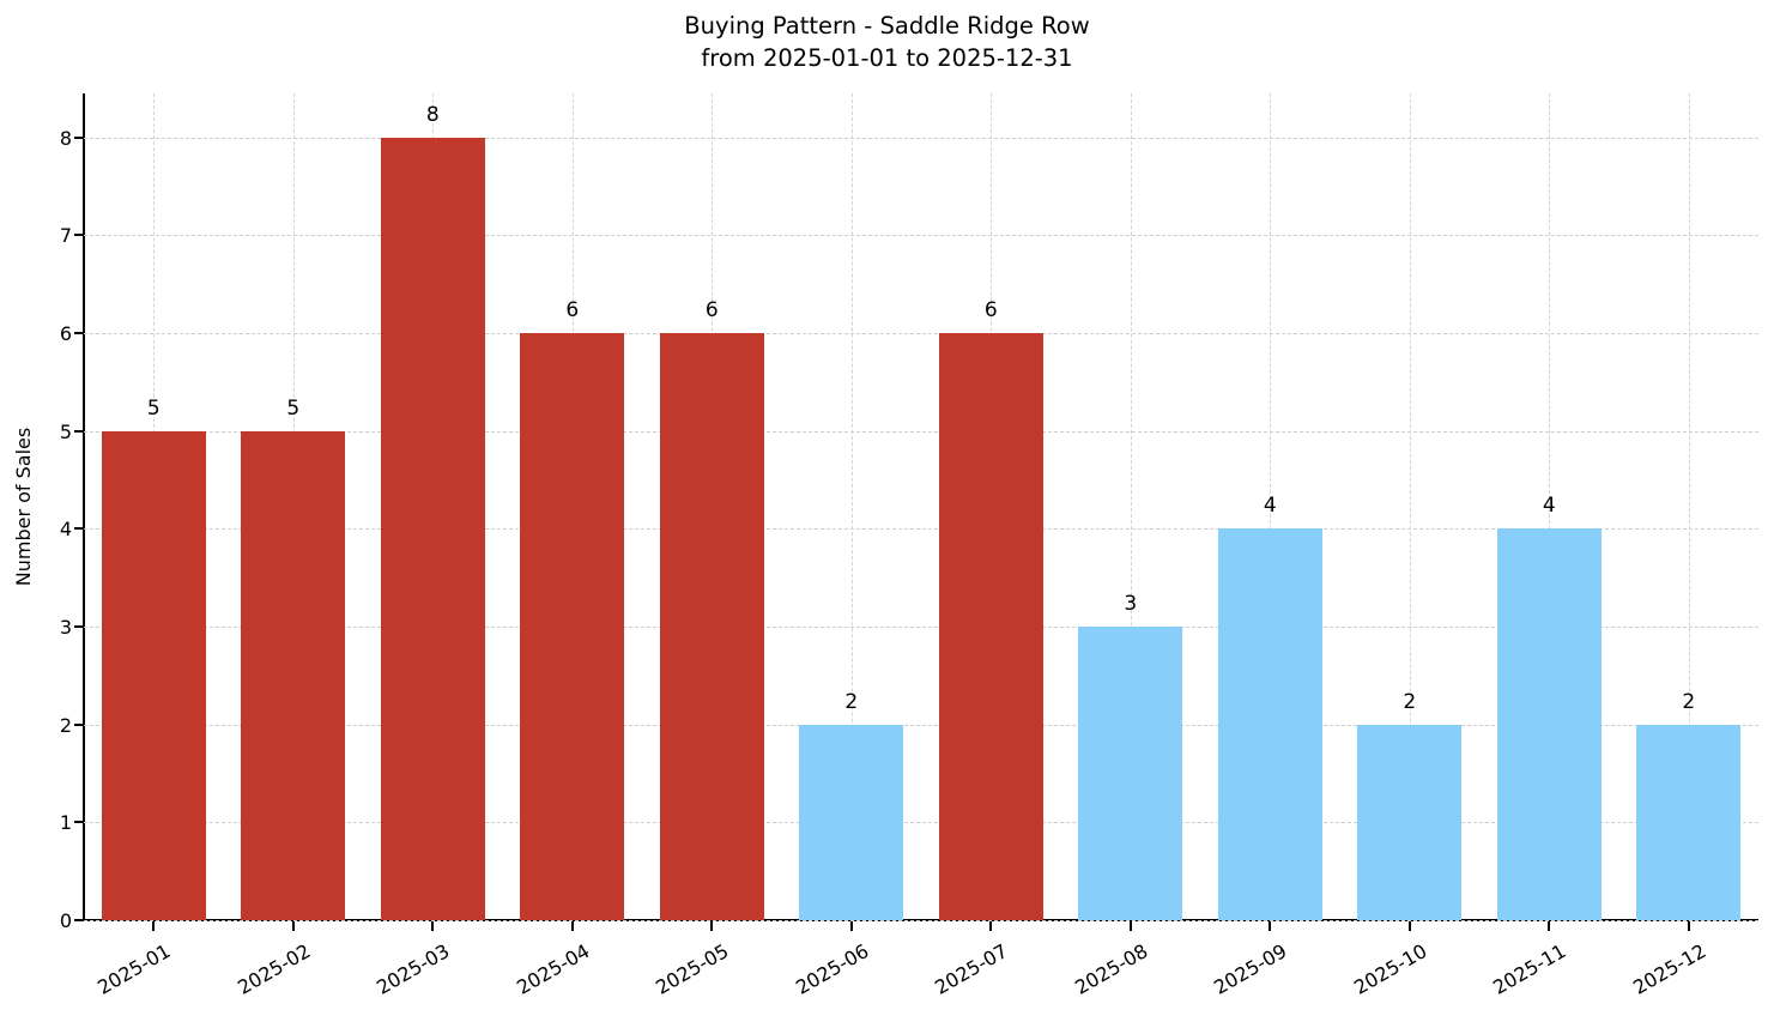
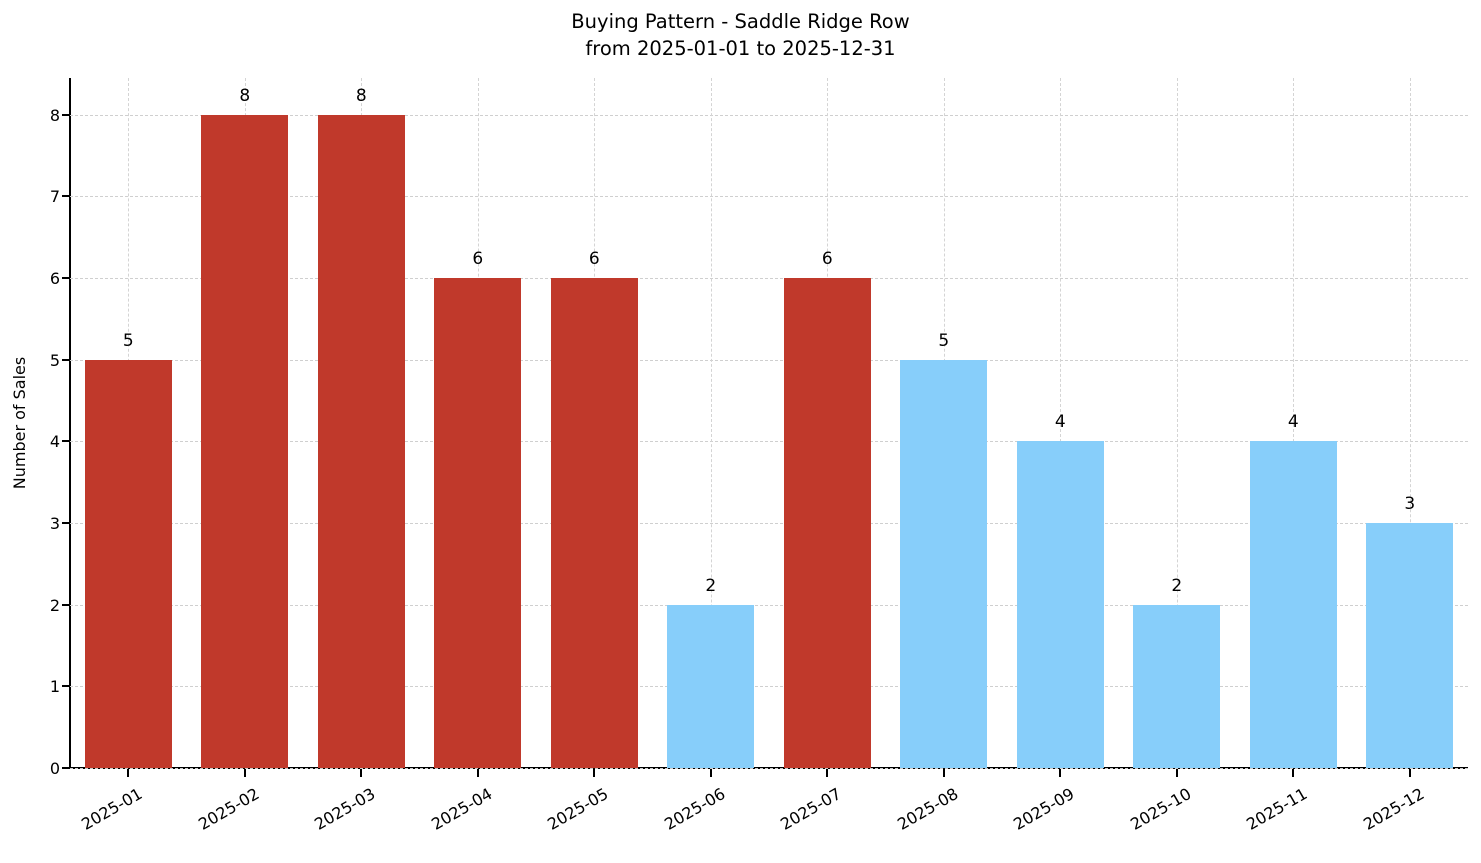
2025-02: 5 -> 8
2025-08: 3 -> 5
2025-12: 2 -> 3
